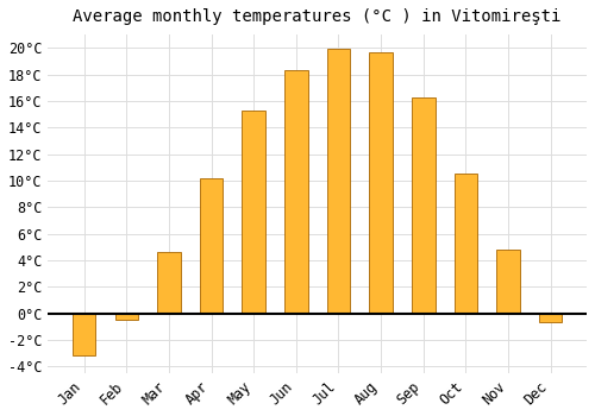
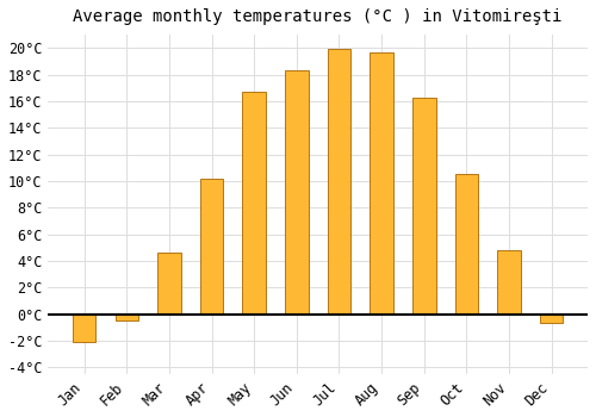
Jan: -3.2°C -> -2.1°C
May: 15.3°C -> 16.7°C
